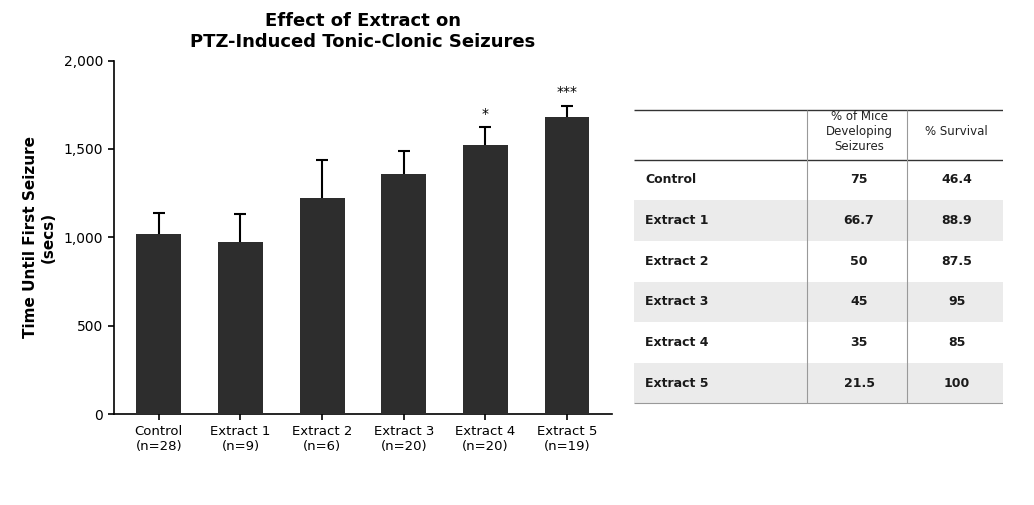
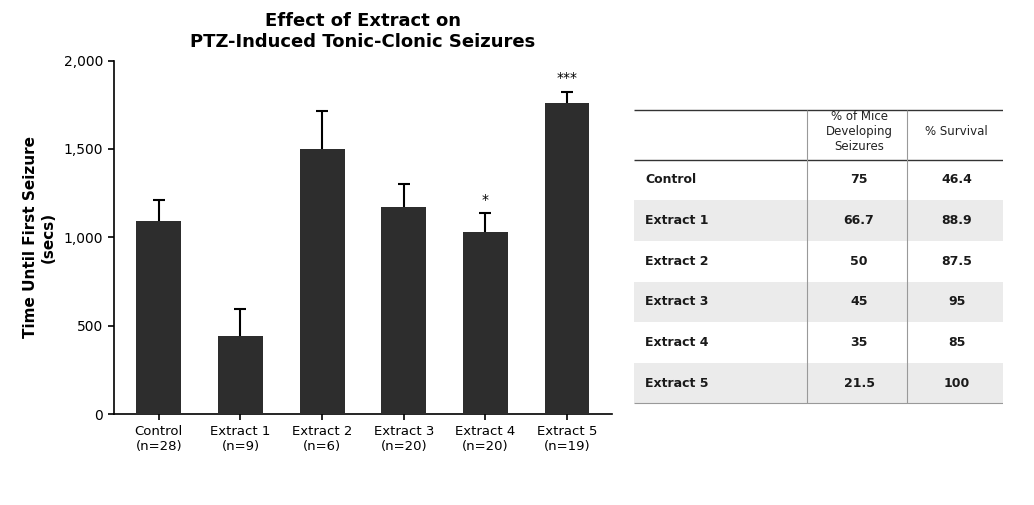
Control (n=28): 1,020 -> 1,090
Extract 1 (n=9): 980 -> 440
Extract 2 (n=6): 1,220 -> 1,500
Extract 3 (n=20): 1,360 -> 1,170
Extract 4 (n=20): 1,520 -> 1,030
Extract 5 (n=19): 1,680 -> 1,760
